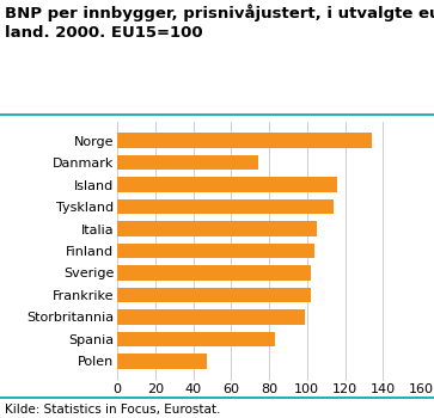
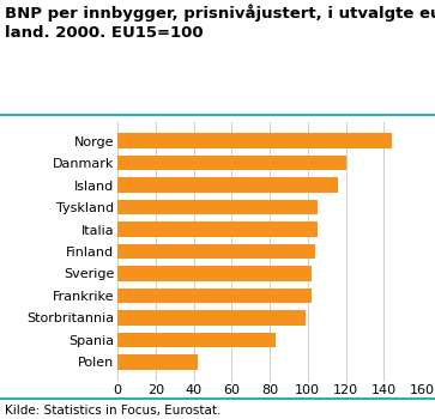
Norge: 134 -> 144
Danmark: 74 -> 120
Tyskland: 114 -> 105
Polen: 47 -> 42
